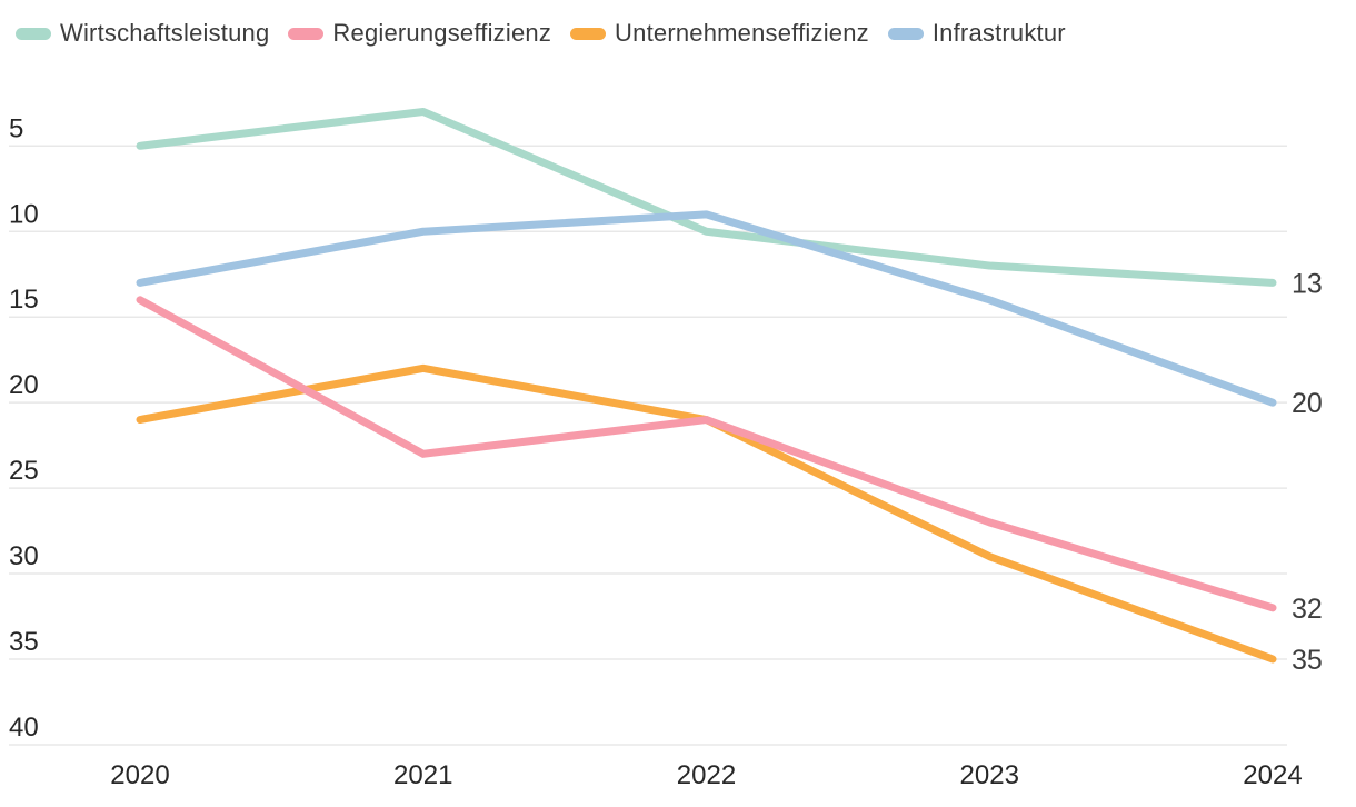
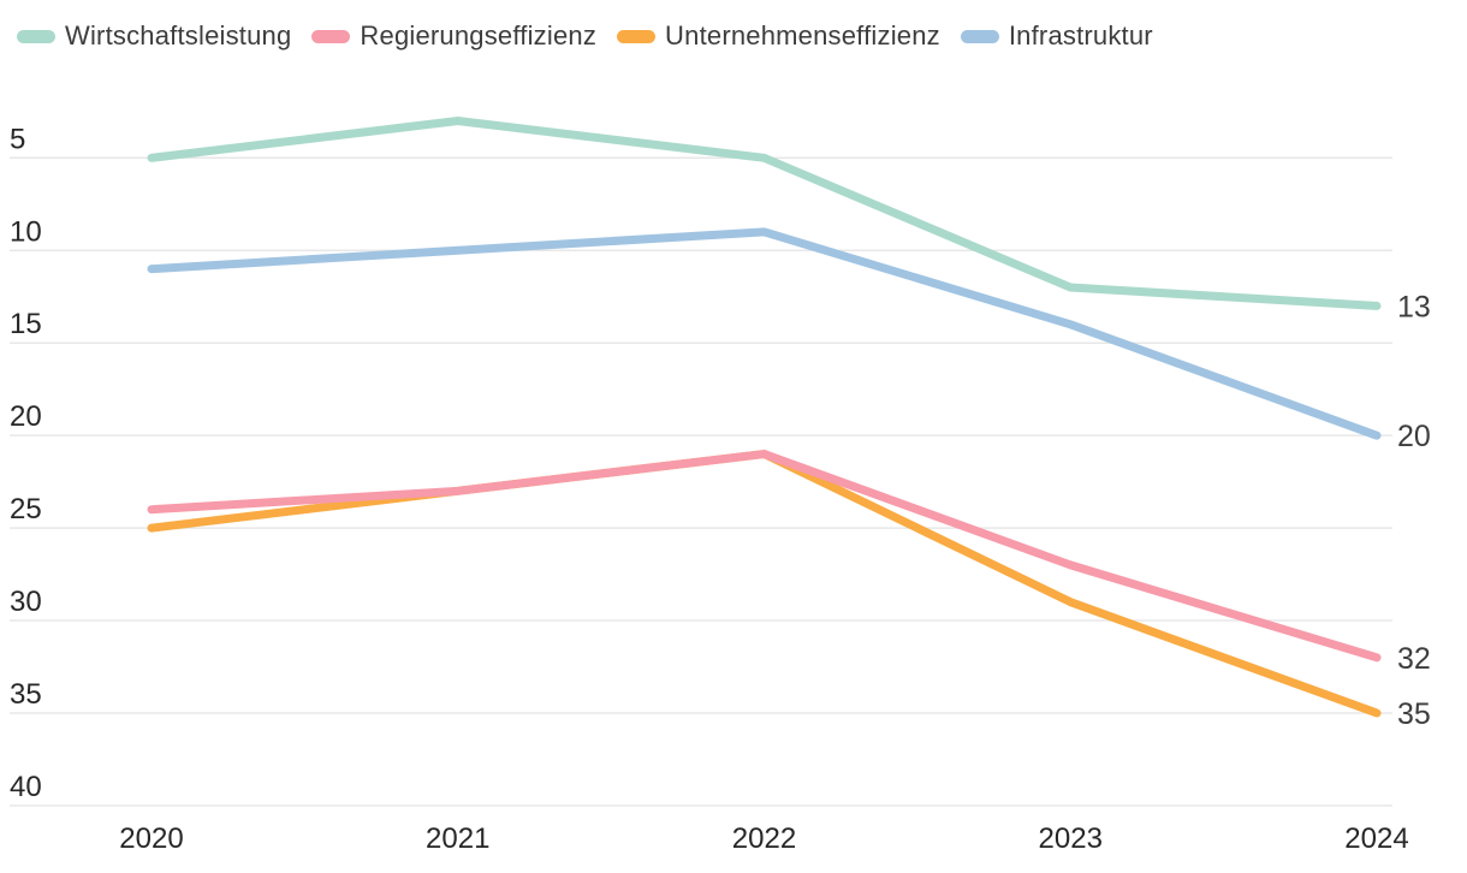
Regierungseffizienz/2020: 14 -> 24
Unternehmenseffizienz/2020: 21 -> 25
Infrastruktur/2020: 13 -> 11
Unternehmenseffizienz/2021: 18 -> 23
Wirtschaftsleistung/2022: 10 -> 5
